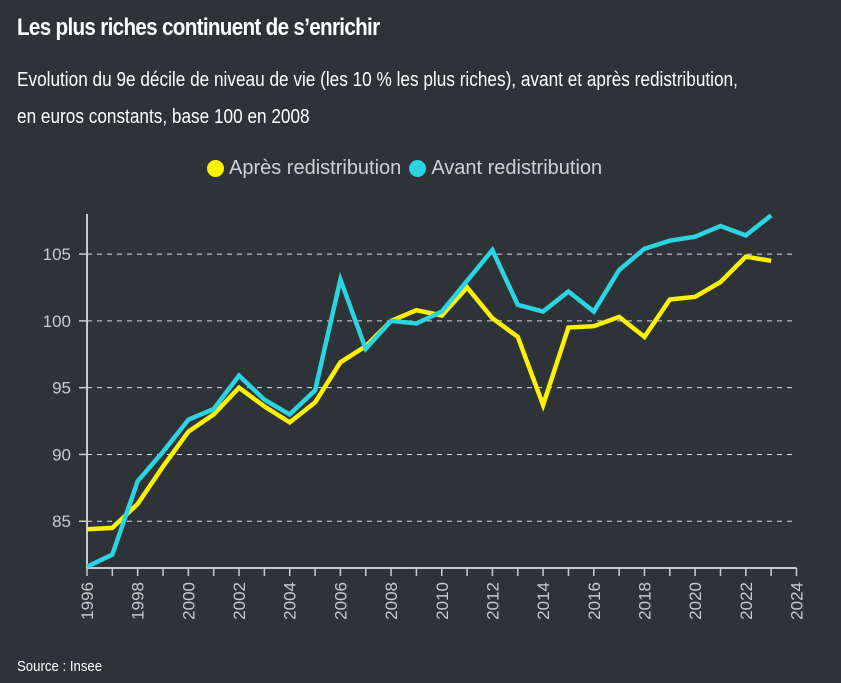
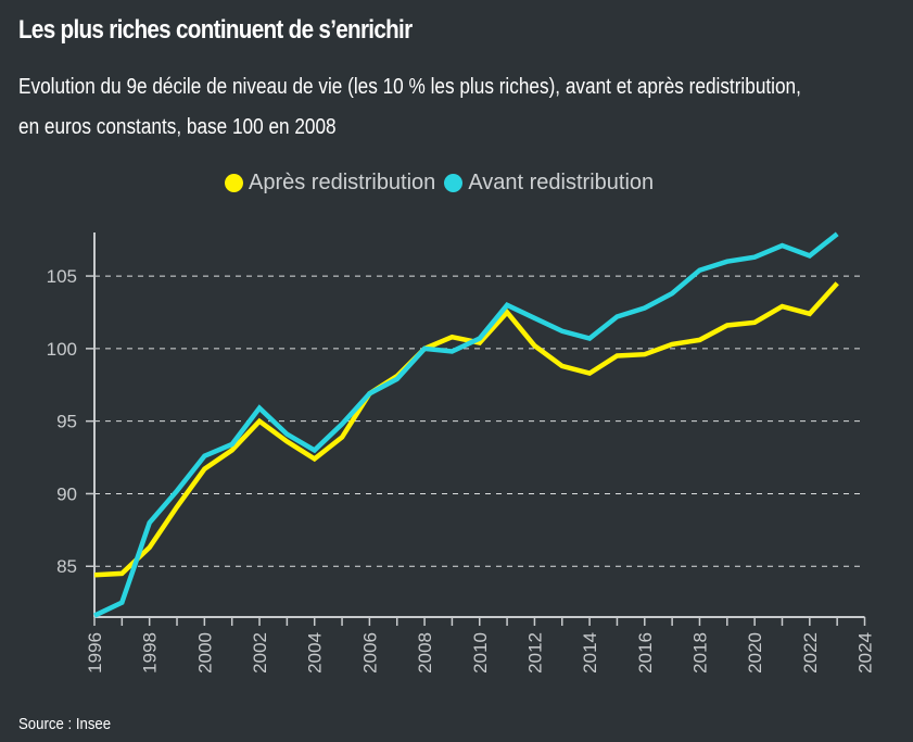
Avant redistribution/2006: 103.1 -> 96.9
Avant redistribution/2012: 105.3 -> 102.1
Après redistribution/2014: 93.7 -> 98.3
Avant redistribution/2016: 100.7 -> 102.8
Après redistribution/2018: 98.8 -> 100.6
Après redistribution/2022: 104.8 -> 102.4
